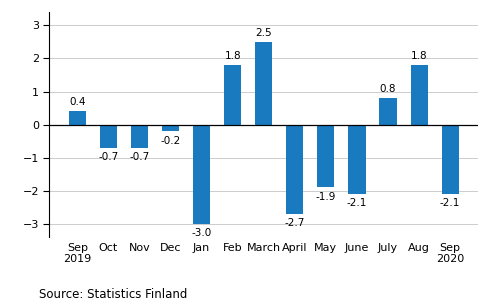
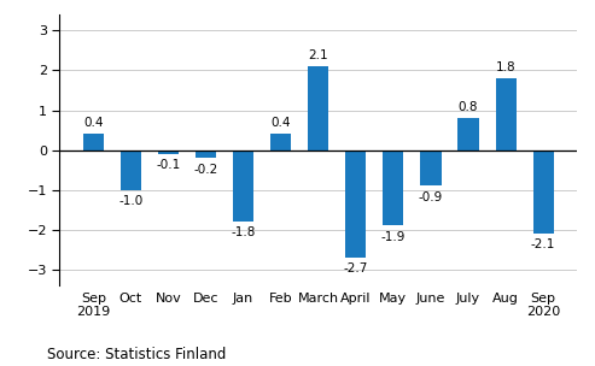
Oct: -0.7 -> -1.0
Nov: -0.7 -> -0.1
Jan: -3.0 -> -1.8
Feb: 1.8 -> 0.4
March: 2.5 -> 2.1
June: -2.1 -> -0.9
